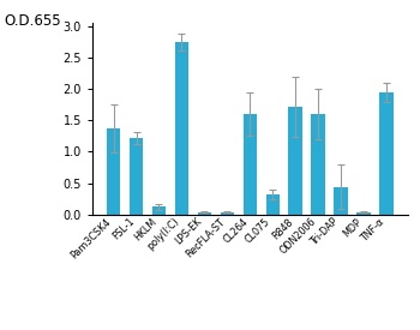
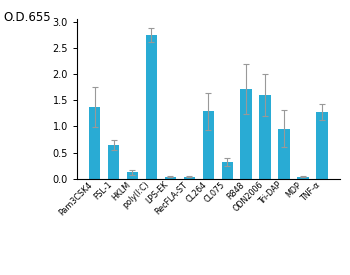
FSL-1: 1.22 -> 0.65
CL264: 1.60 -> 1.29
Tri-DAP: 0.44 -> 0.96
TNF-α: 1.94 -> 1.27
